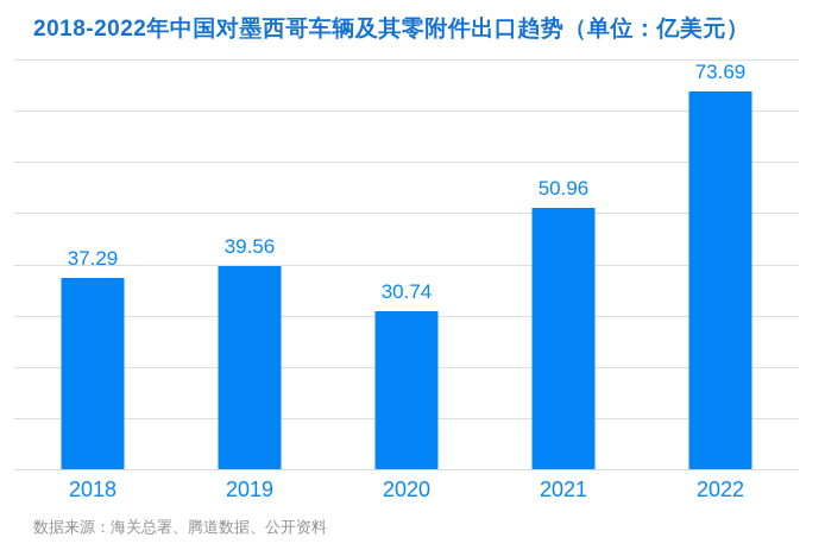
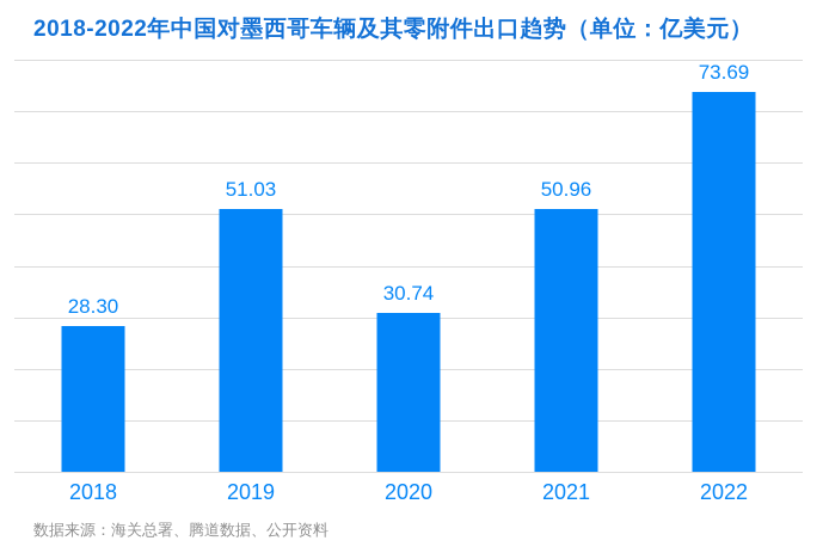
2018: 37.29 -> 28.30
2019: 39.56 -> 51.03
